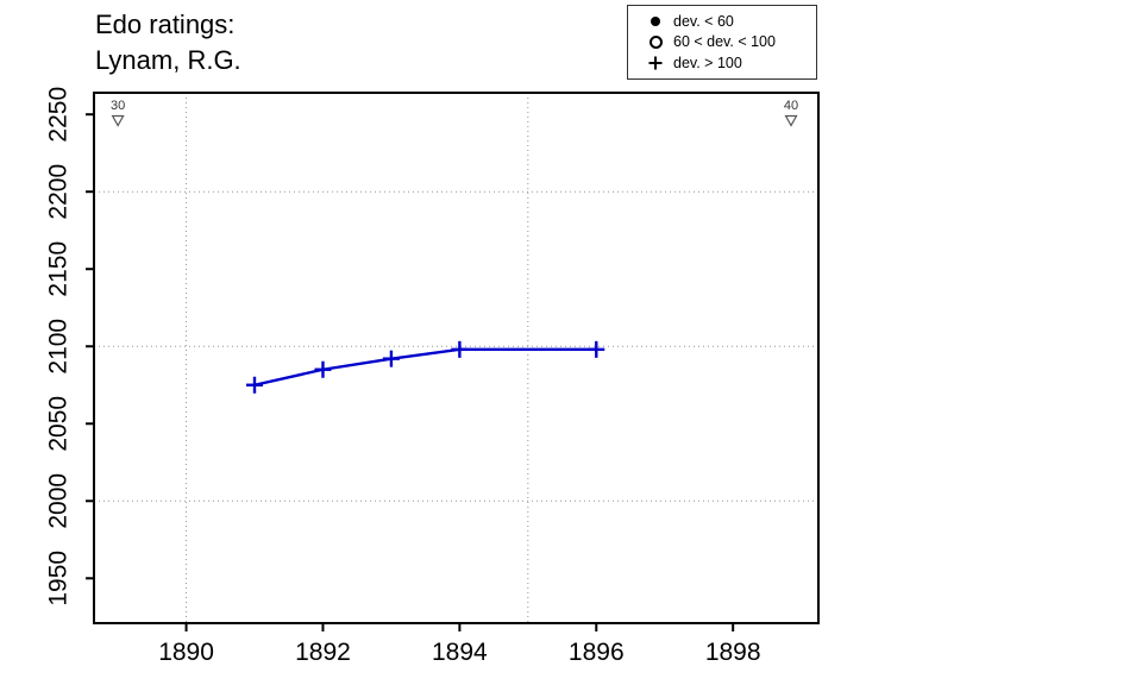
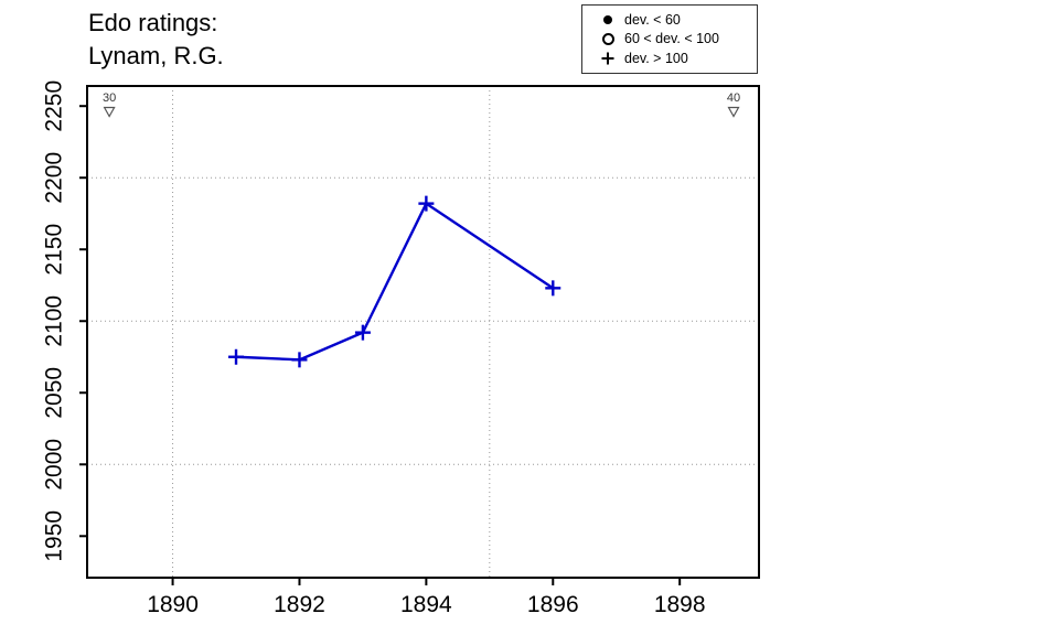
1892: 2085 -> 2073
1894: 2098 -> 2182
1896: 2098 -> 2123
